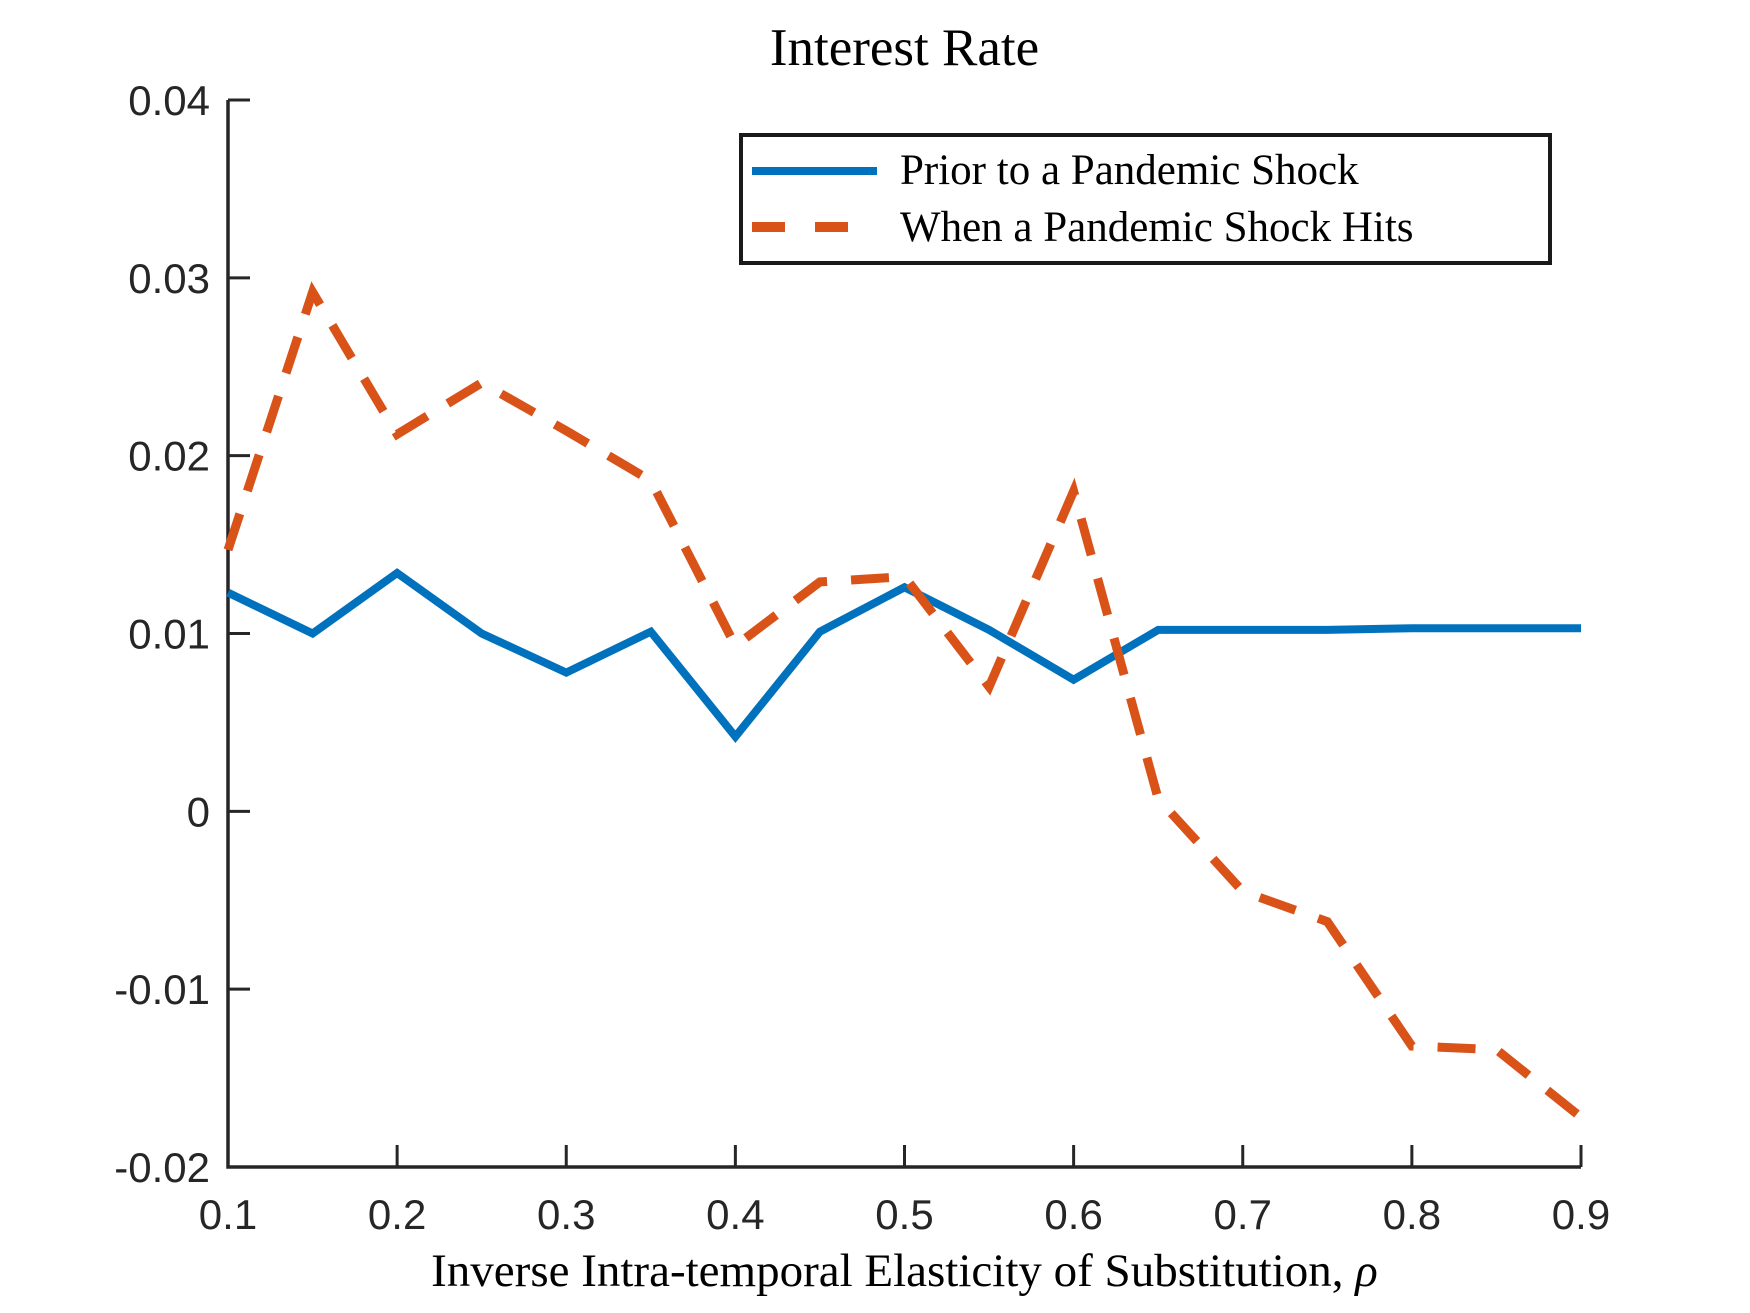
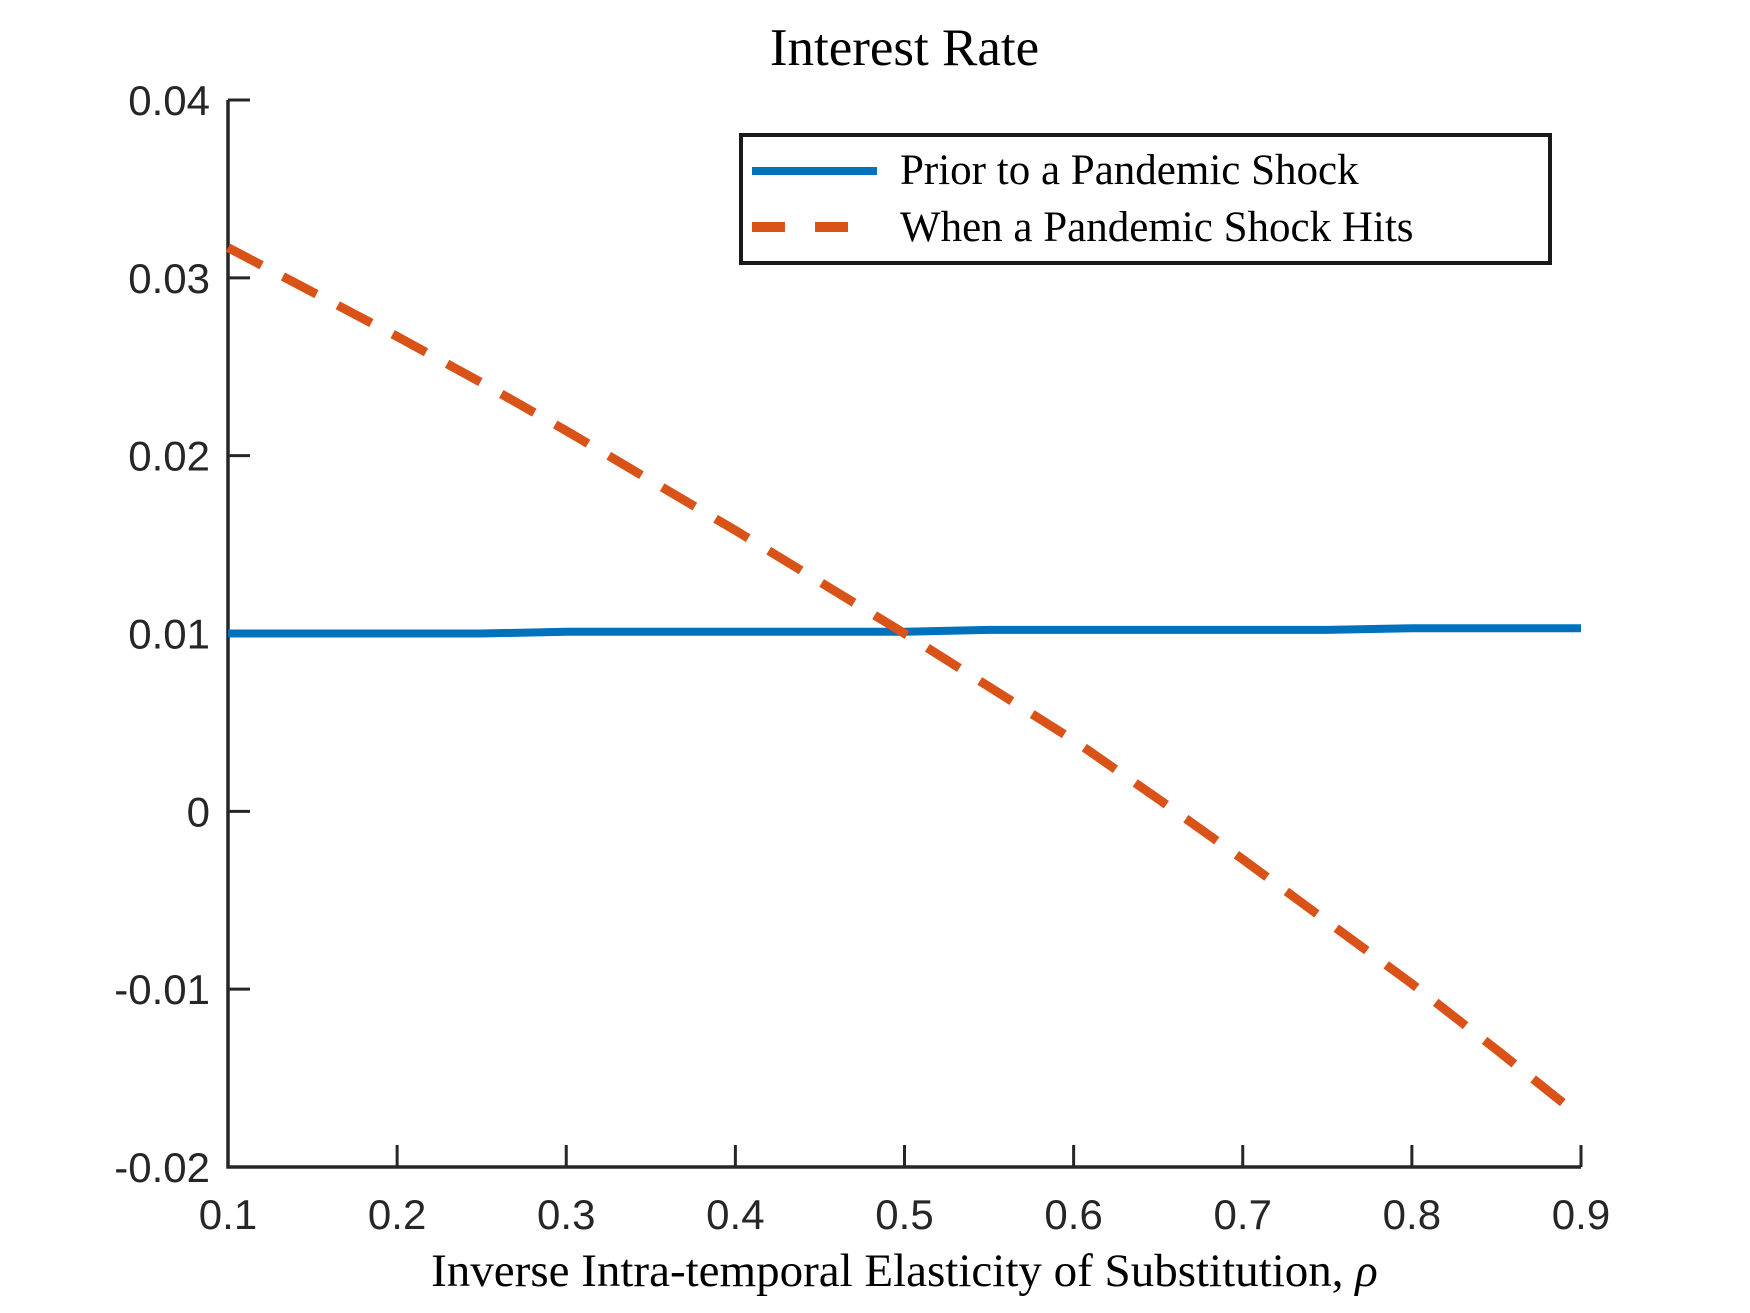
Prior to a Pandemic Shock/0.1: 0.0123 -> 0.0100
When a Pandemic Shock Hits/0.1: 0.0147 -> 0.0317
Prior to a Pandemic Shock/0.2: 0.0134 -> 0.0100
When a Pandemic Shock Hits/0.2: 0.0212 -> 0.0267
Prior to a Pandemic Shock/0.3: 0.0078 -> 0.0101
Prior to a Pandemic Shock/0.4: 0.0042 -> 0.0101
When a Pandemic Shock Hits/0.4: 0.0093 -> 0.0158
Prior to a Pandemic Shock/0.5: 0.0126 -> 0.0101
When a Pandemic Shock Hits/0.5: 0.0132 -> 0.0100
Prior to a Pandemic Shock/0.6: 0.0074 -> 0.0102
When a Pandemic Shock Hits/0.6: 0.0180 -> 0.0040
When a Pandemic Shock Hits/0.7: -0.0045 -> -0.0027
When a Pandemic Shock Hits/0.8: -0.0132 -> -0.0097
